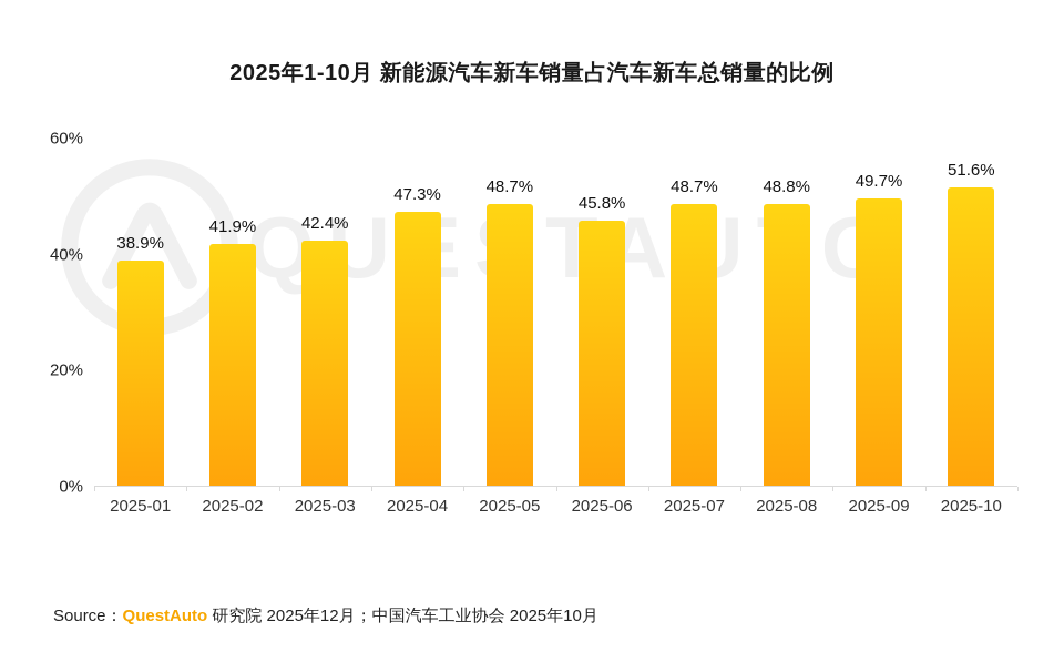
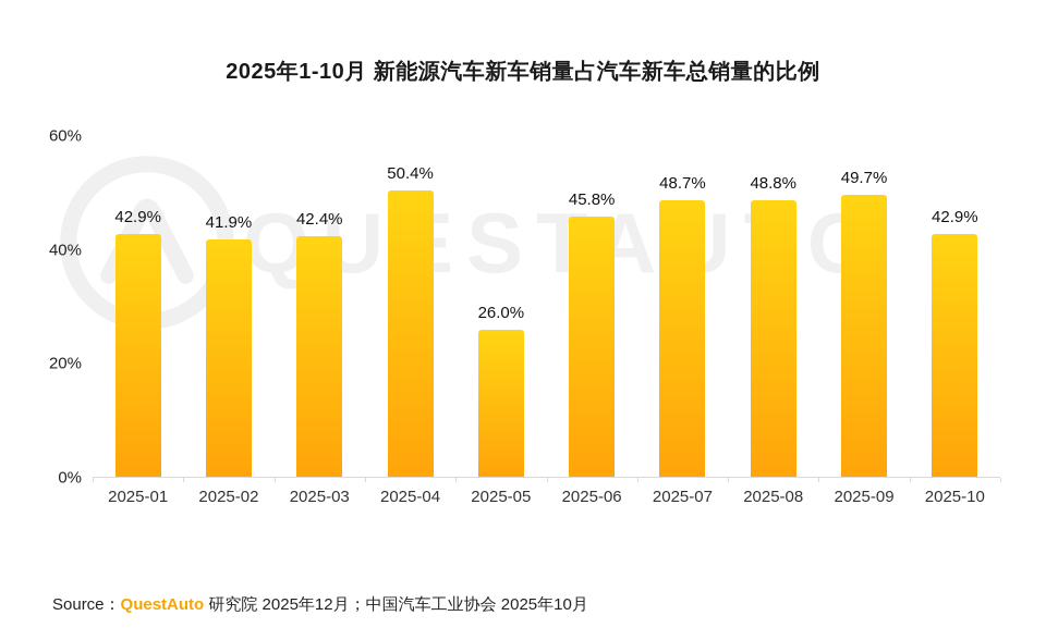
2025-01: 38.9% -> 42.9%
2025-04: 47.3% -> 50.4%
2025-05: 48.7% -> 26.0%
2025-10: 51.6% -> 42.9%
